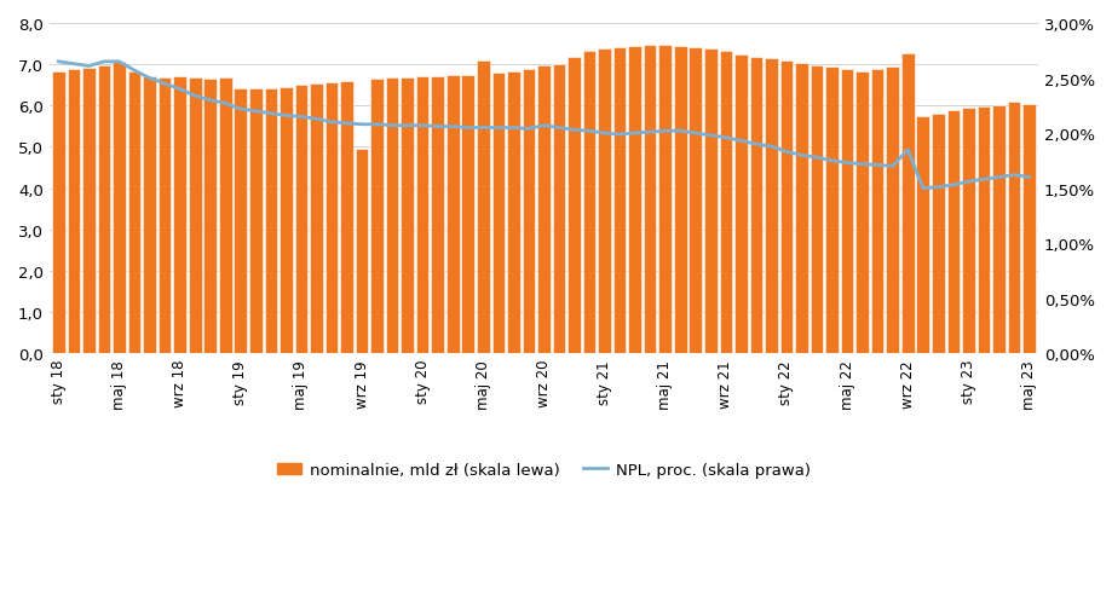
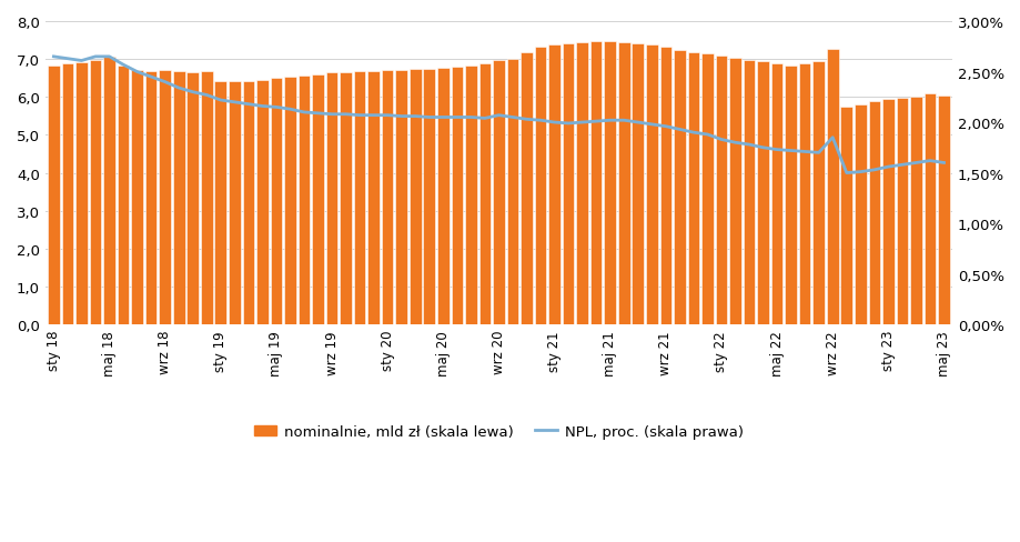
nominalnie, mld zł (skala lewa)/wrz 19: 4,95 -> 6,65
nominalnie, mld zł (skala lewa)/maj 20: 7,10 -> 6,78
